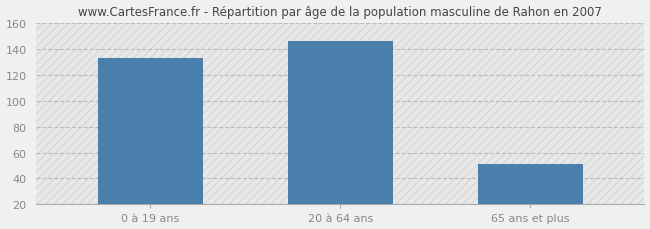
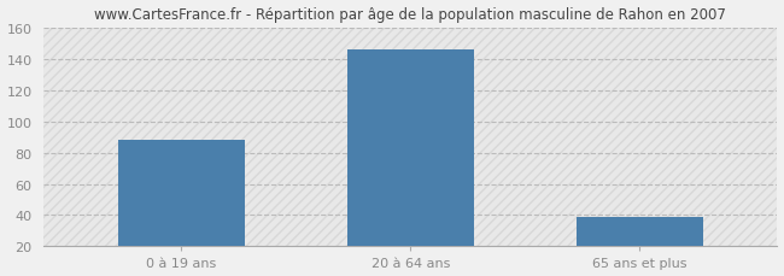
0 à 19 ans: 133 -> 88
65 ans et plus: 51 -> 39
